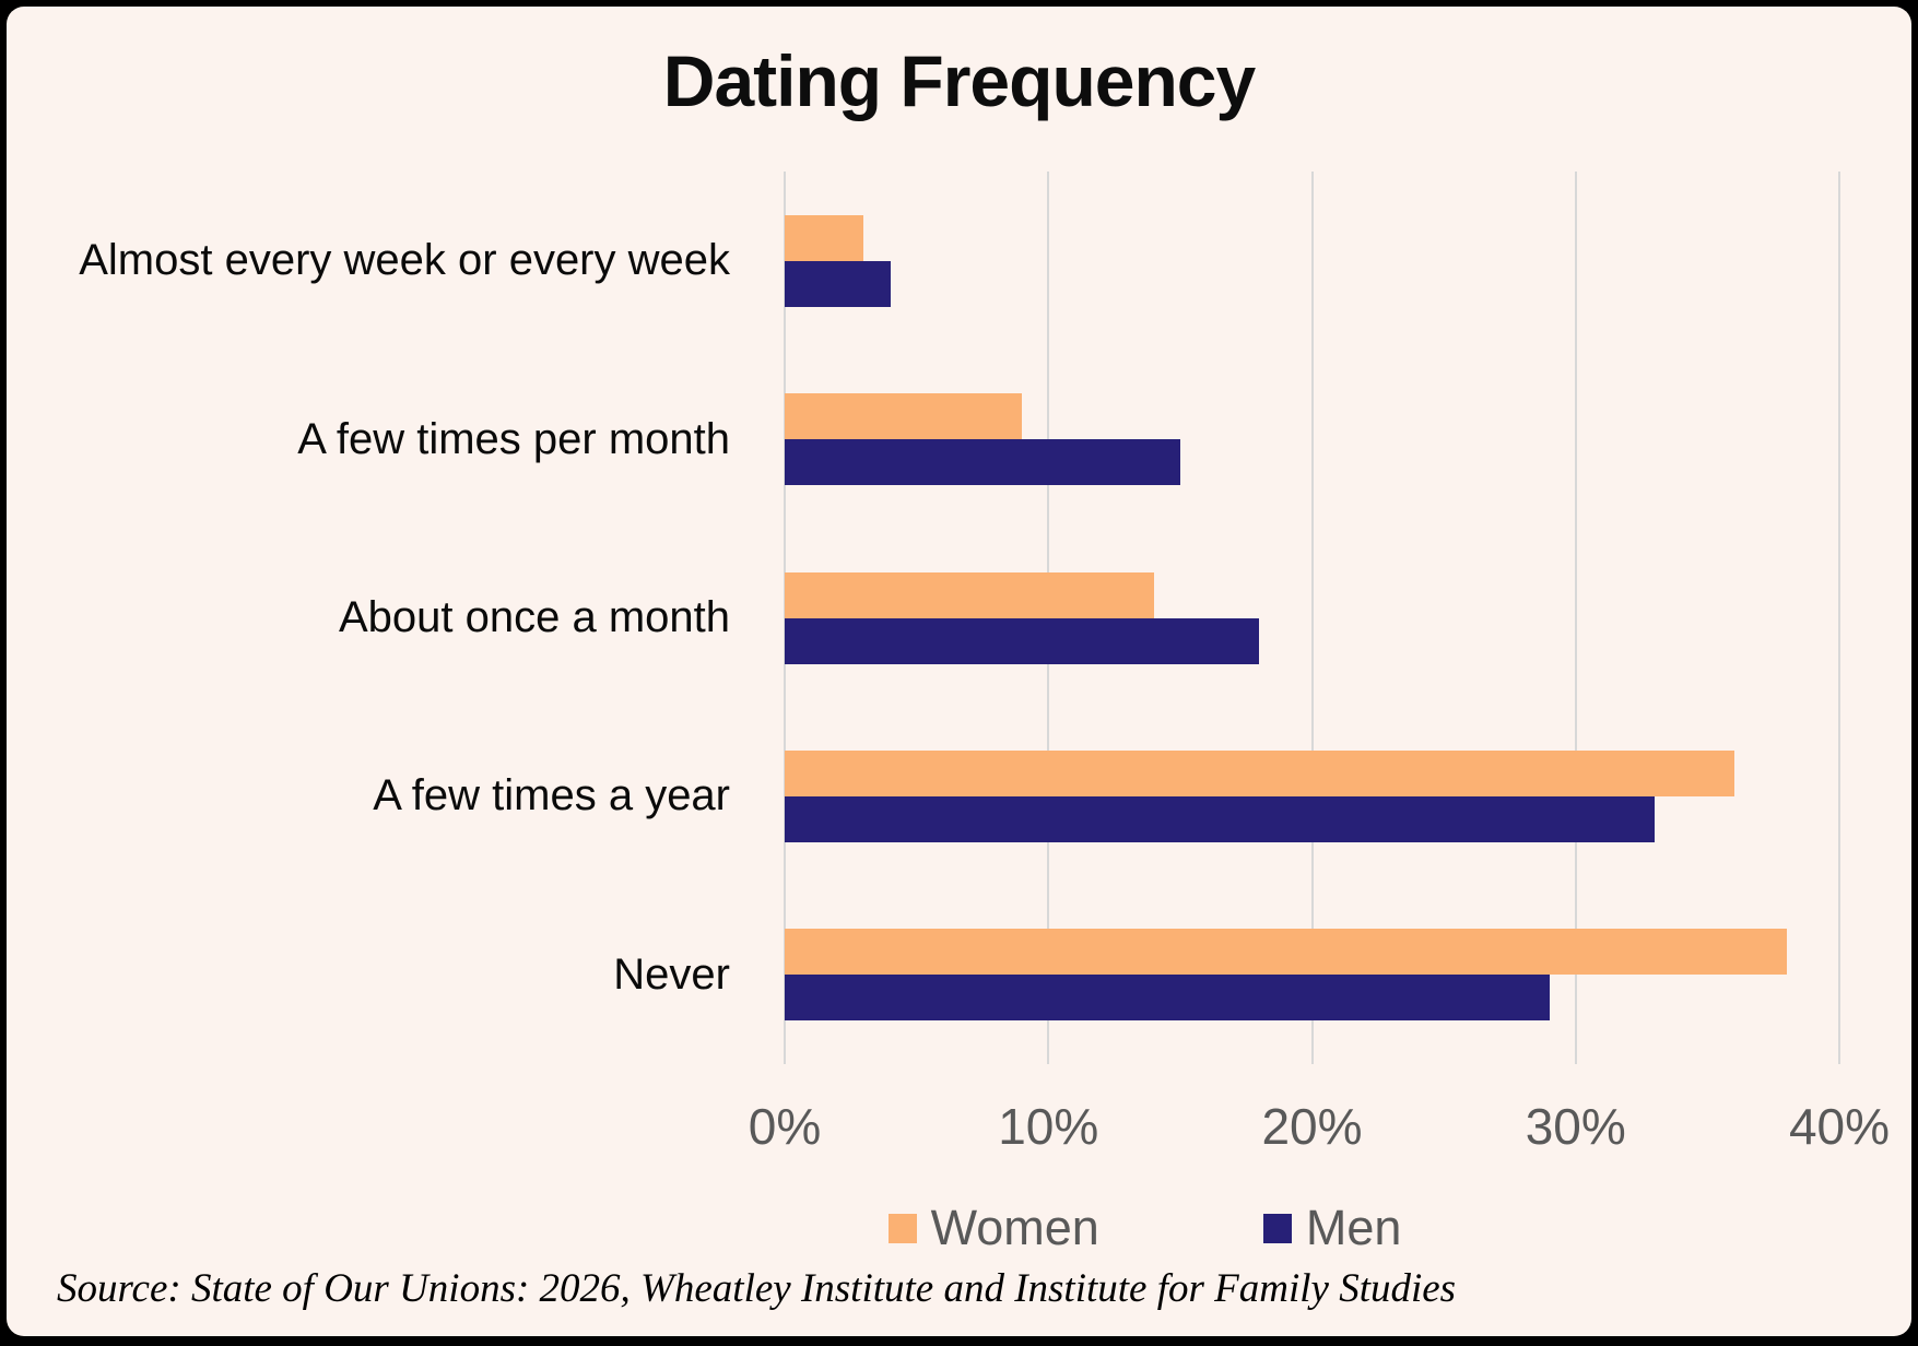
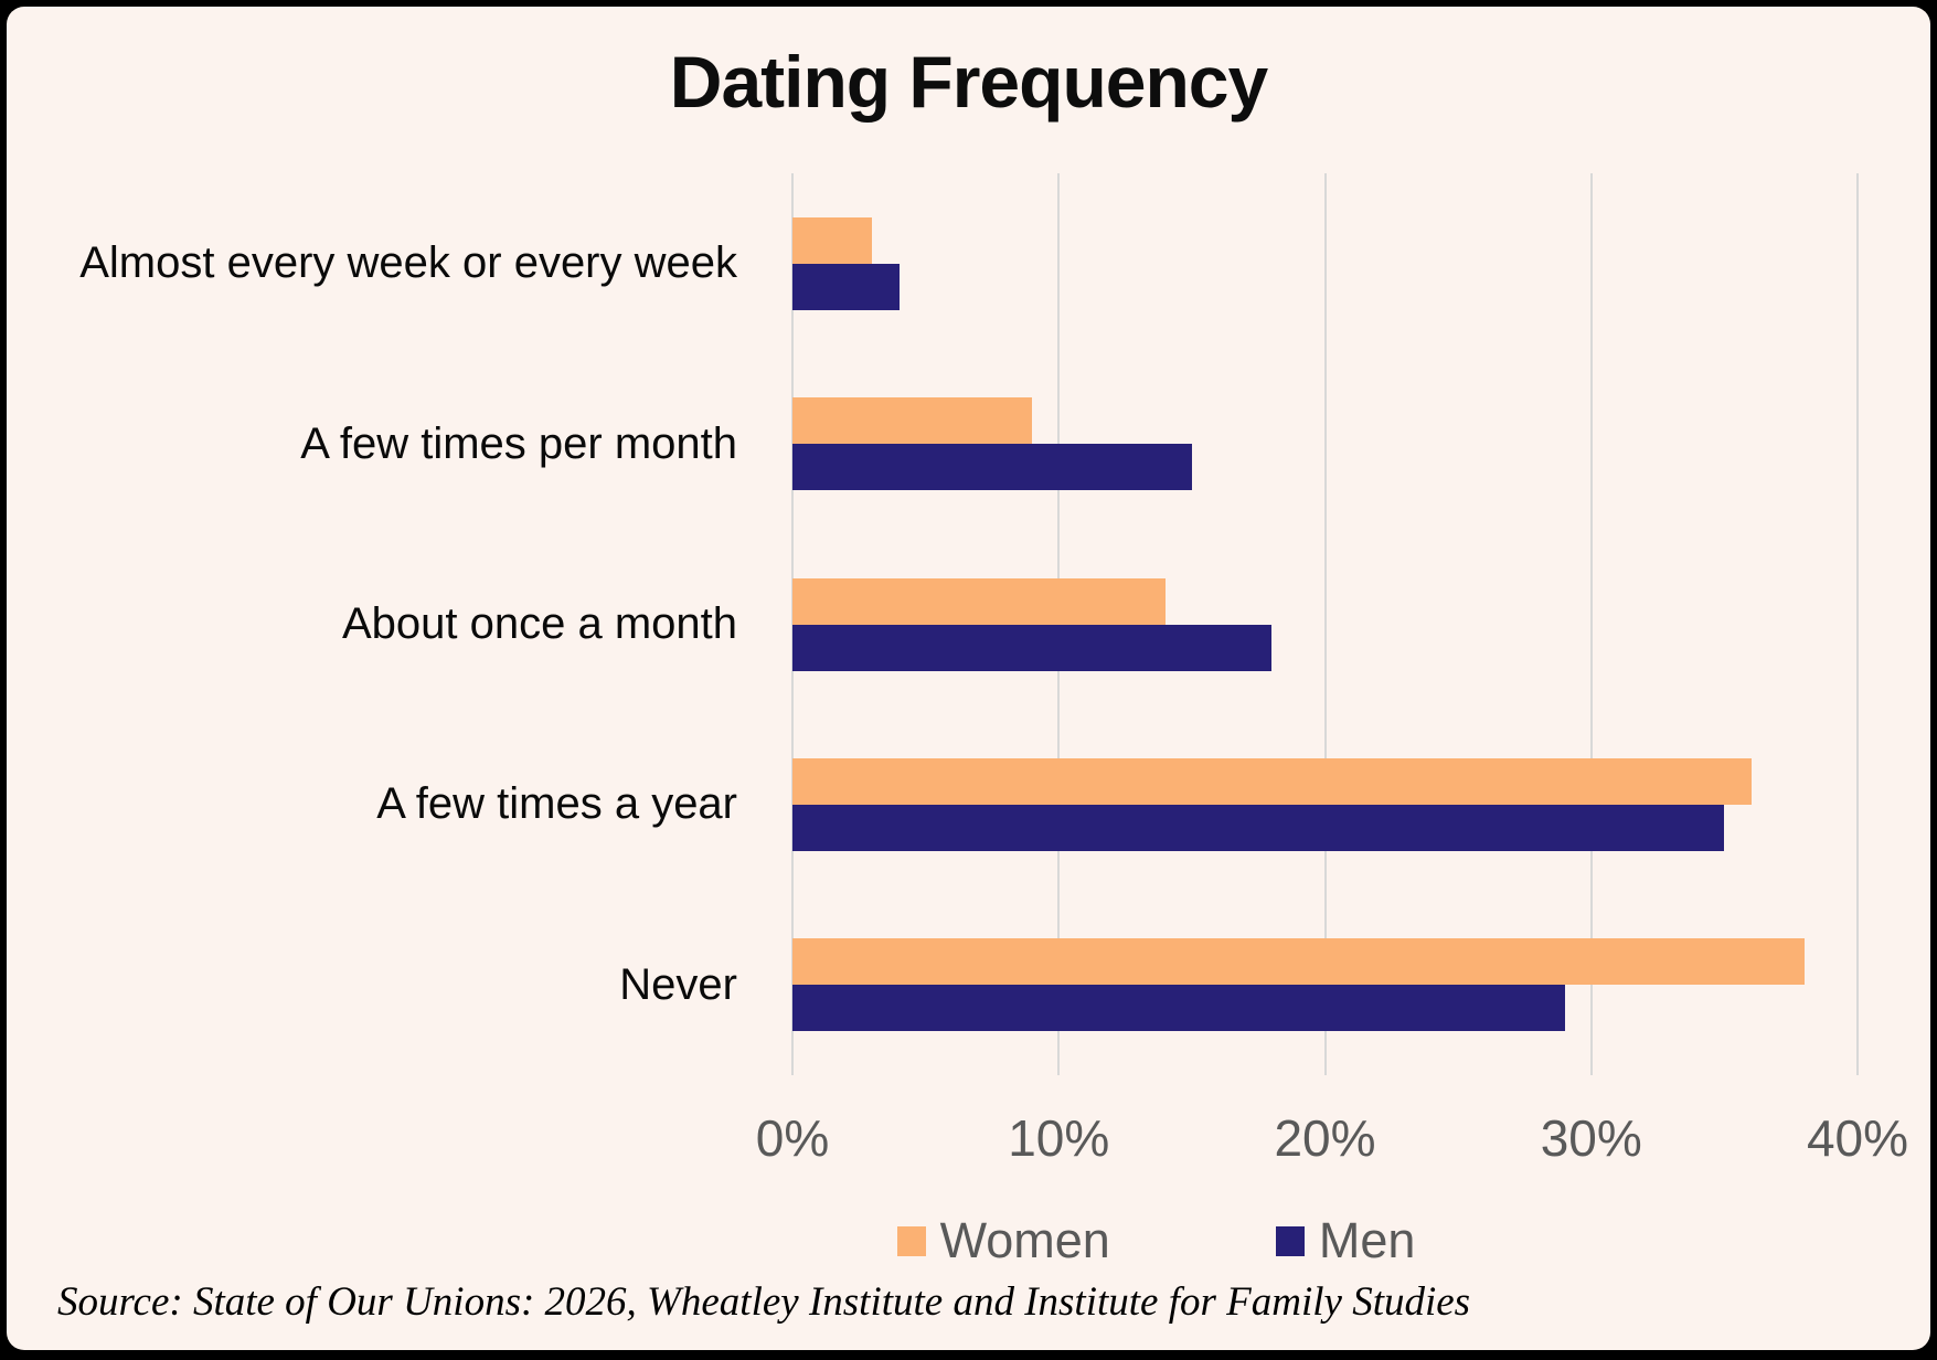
Men/A few times a year: 33% -> 35%
